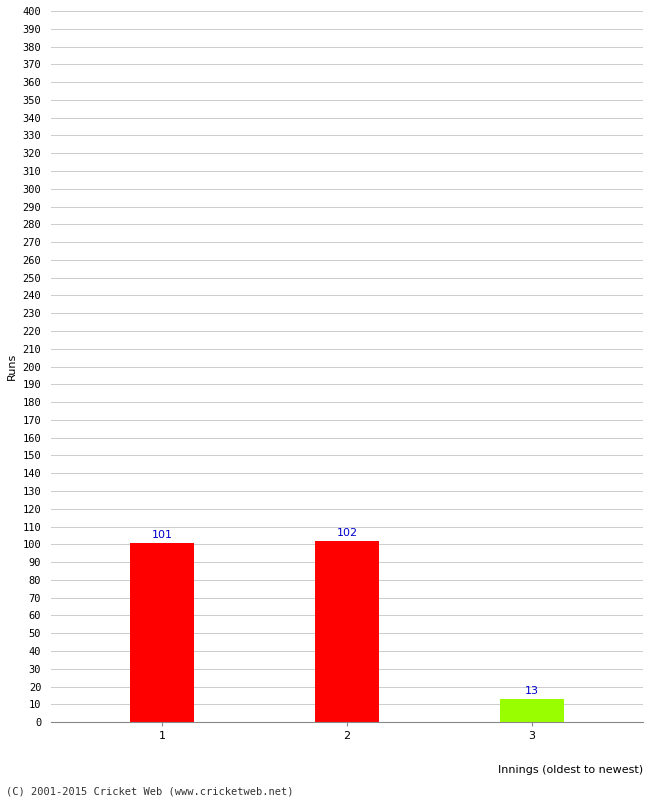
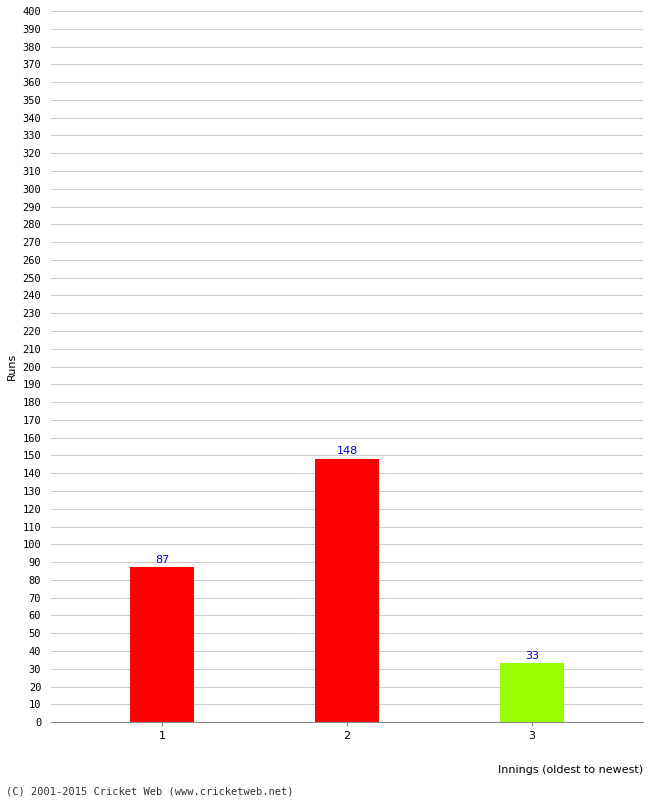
1: 101 -> 87
2: 102 -> 148
3: 13 -> 33
